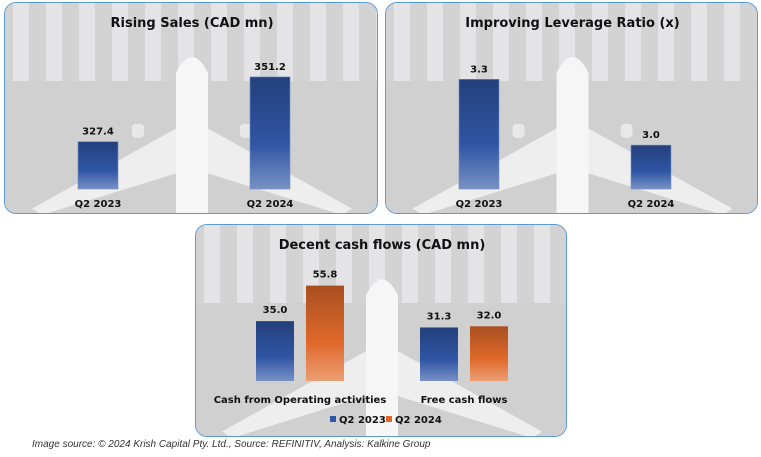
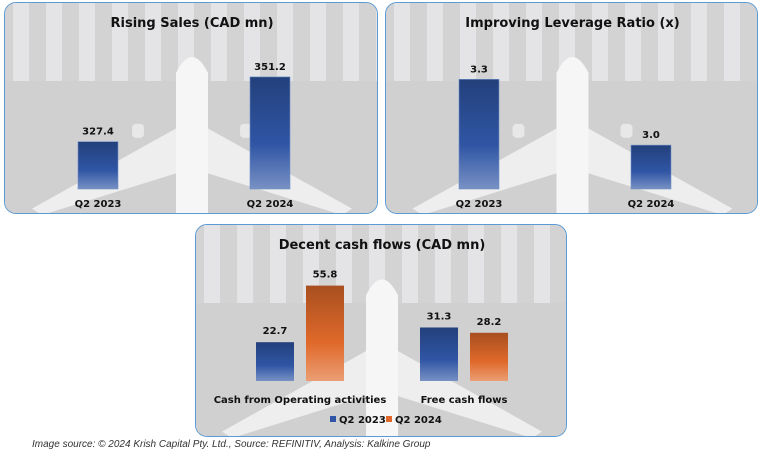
Decent cash flows (CAD mn)/Q2 2023/Cash from Operating activities: 35.0 -> 22.7
Decent cash flows (CAD mn)/Q2 2024/Free cash flows: 32.0 -> 28.2
